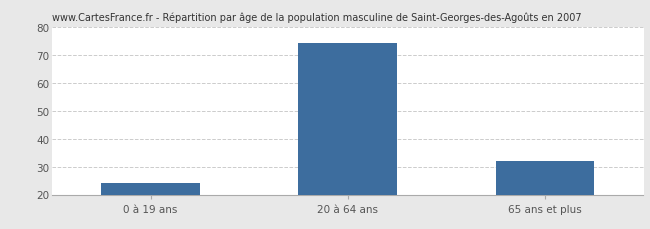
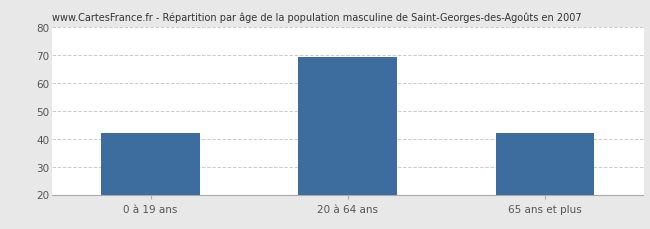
0 à 19 ans: 24 -> 42
20 à 64 ans: 74 -> 69
65 ans et plus: 32 -> 42
